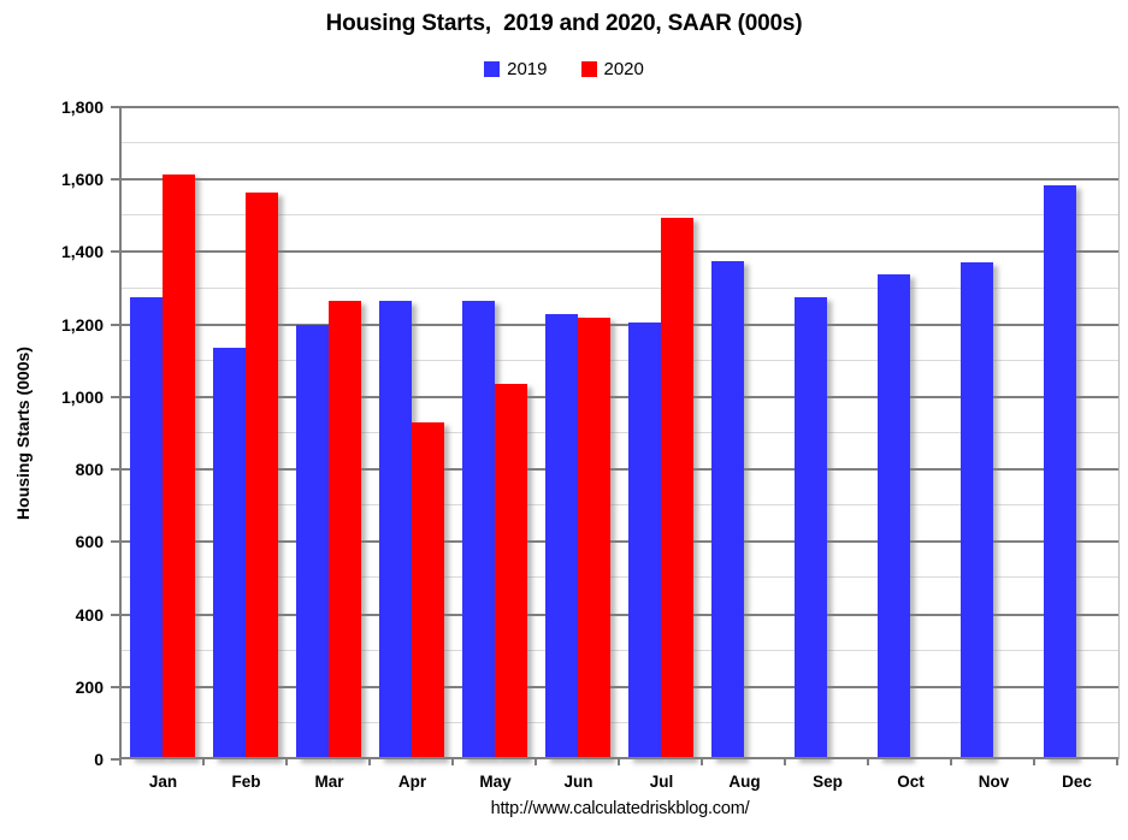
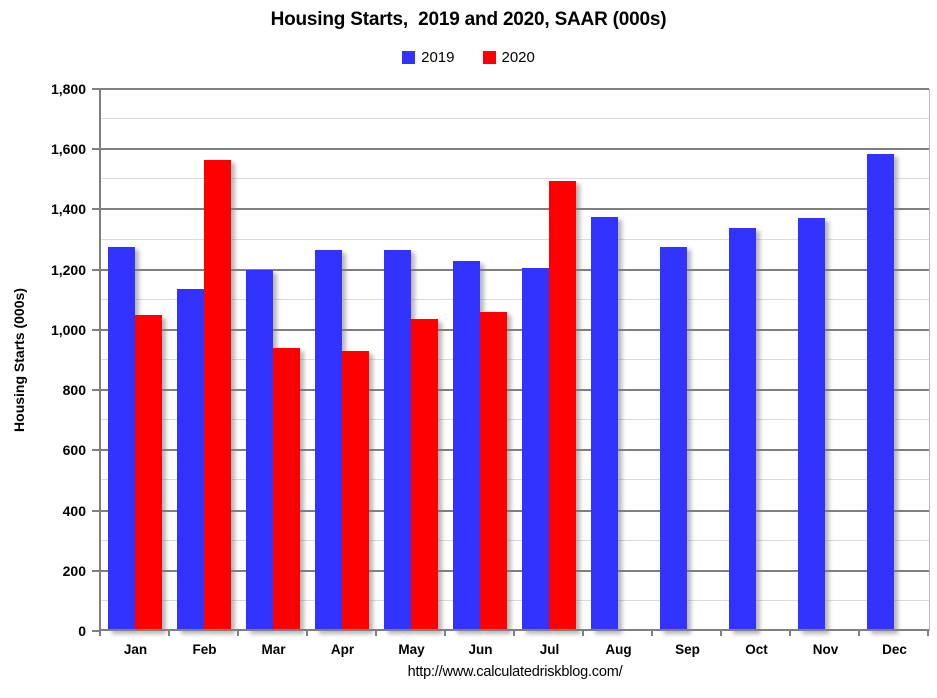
2020/Jan: 1620 -> 1050
2020/Mar: 1260 -> 940
2020/Jun: 1220 -> 1060
